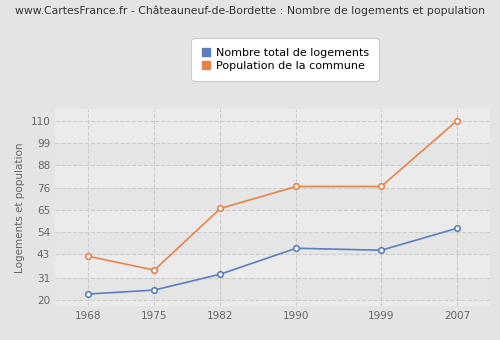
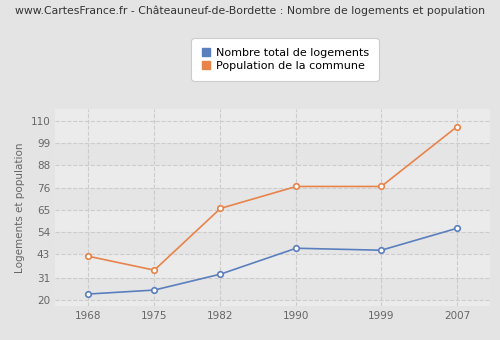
Population de la commune/2007: 110 -> 107
